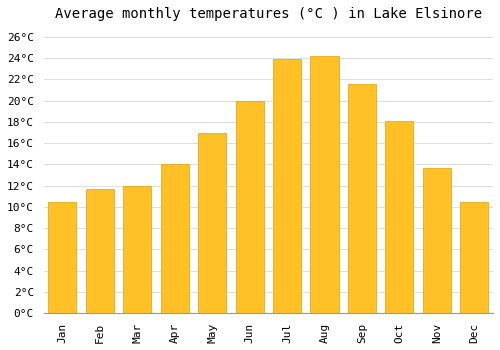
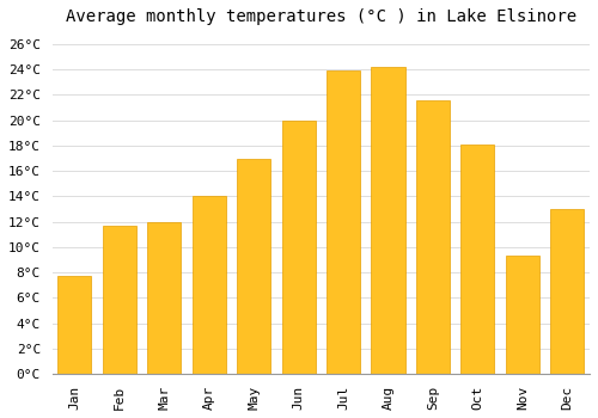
Jan: 10.5°C -> 7.7°C
Nov: 13.7°C -> 9.3°C
Dec: 10.5°C -> 13.0°C
